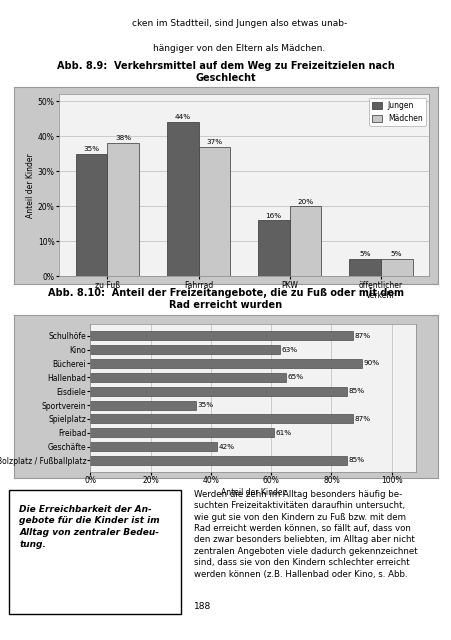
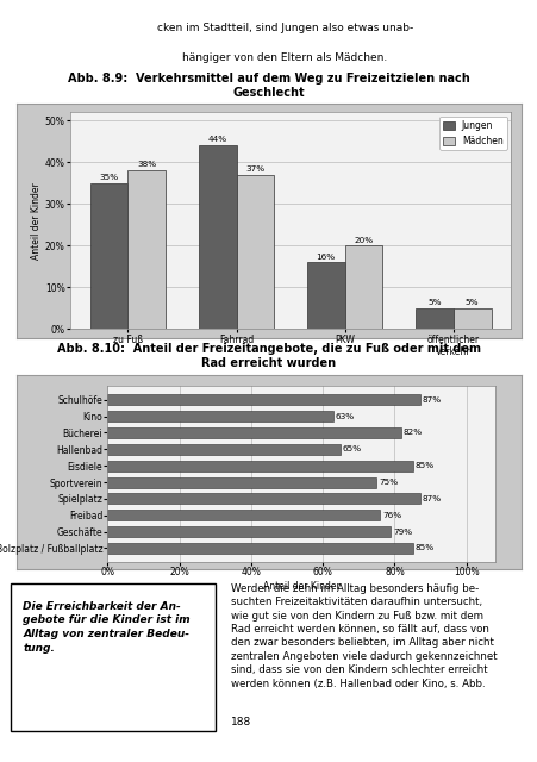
Bücherei: 90% -> 82%
Sportverein: 35% -> 75%
Freibad: 61% -> 76%
Geschäfte: 42% -> 79%
